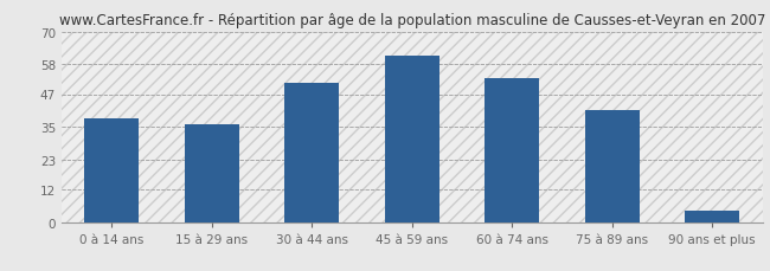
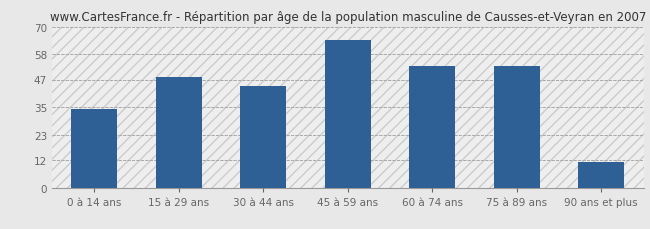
0 à 14 ans: 38 -> 34
15 à 29 ans: 36 -> 48
30 à 44 ans: 51 -> 44
45 à 59 ans: 61 -> 64
75 à 89 ans: 41 -> 53
90 ans et plus: 4 -> 11
